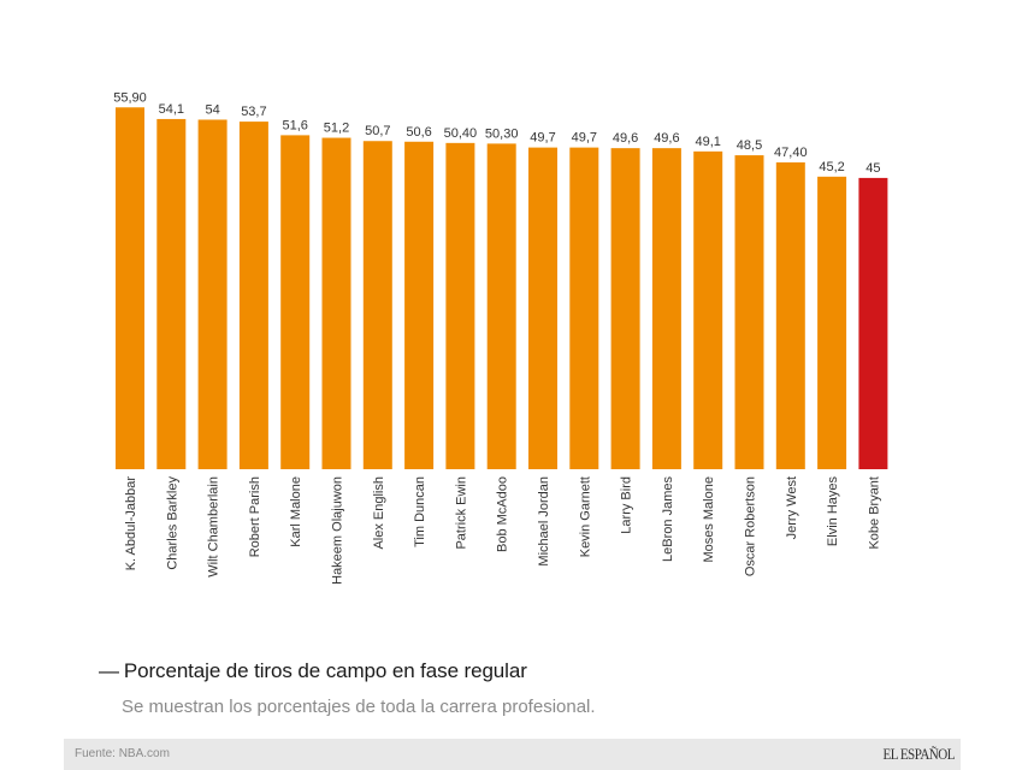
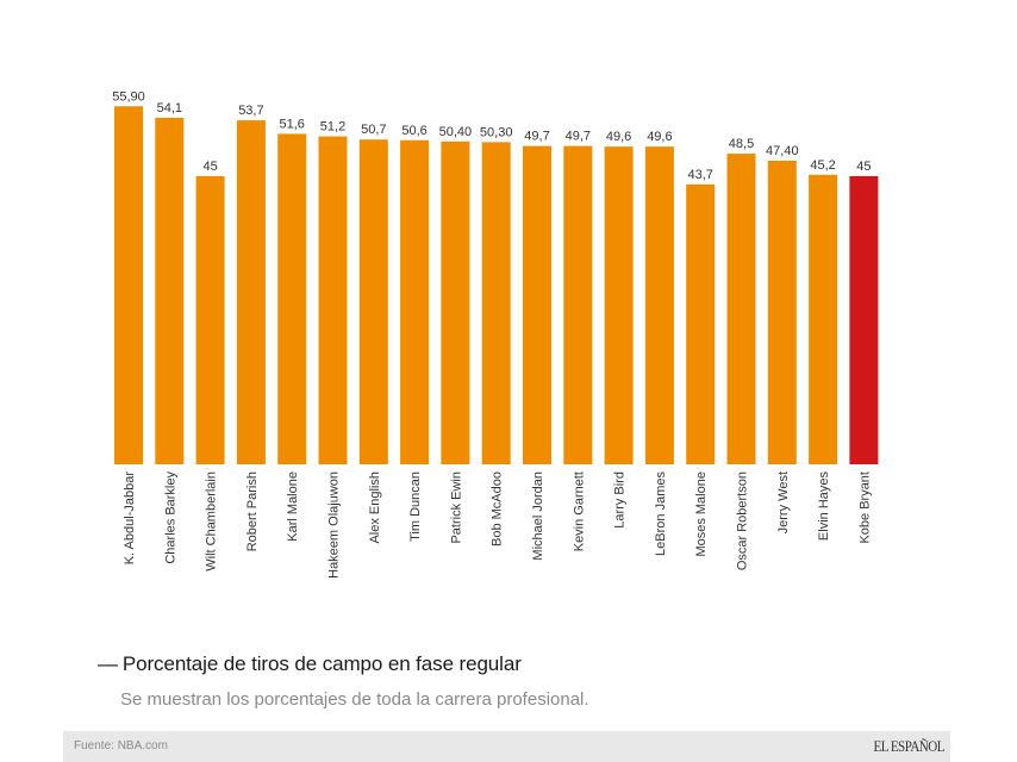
Wilt Chamberlain: 54 -> 45
Moses Malone: 49,1 -> 43,7
